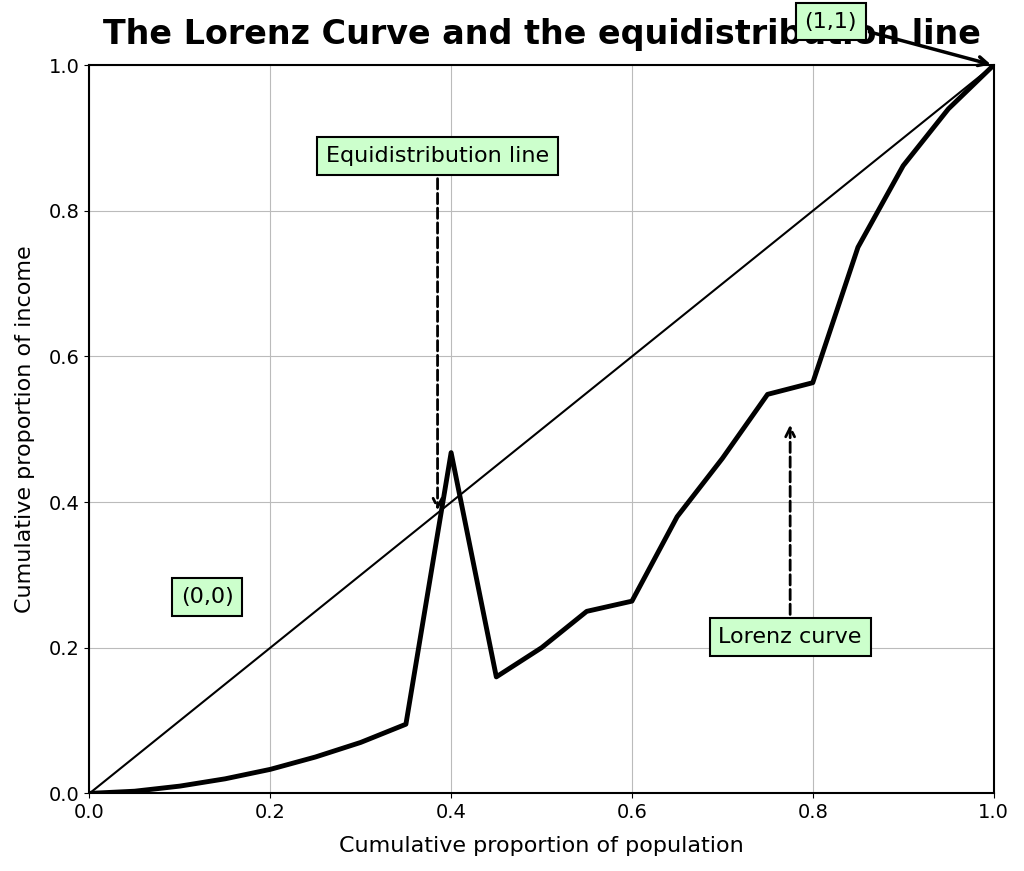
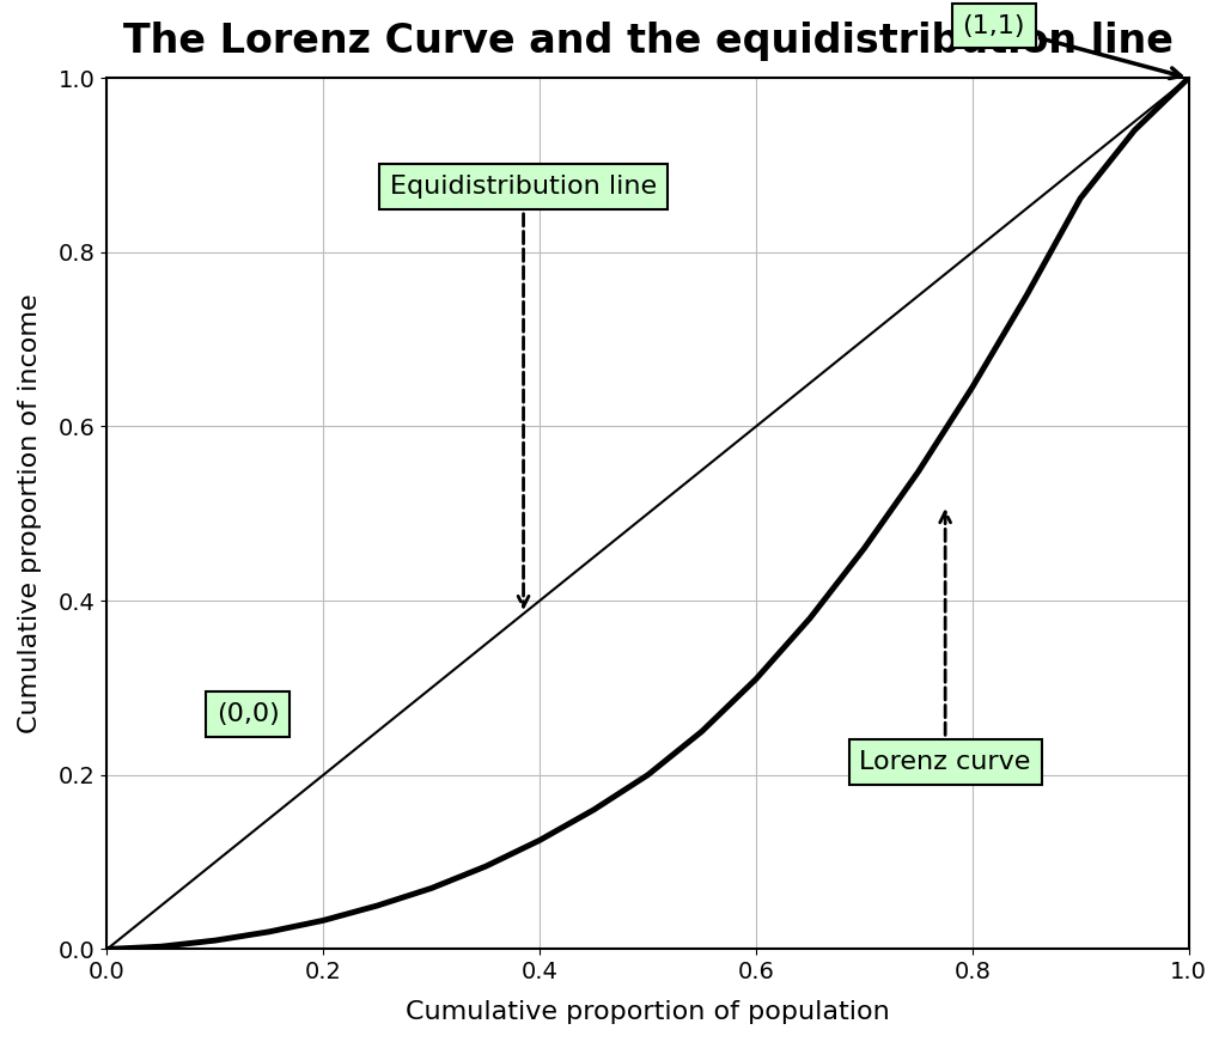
0.4: 0.468 -> 0.125
0.6: 0.264 -> 0.310
0.8: 0.564 -> 0.645
